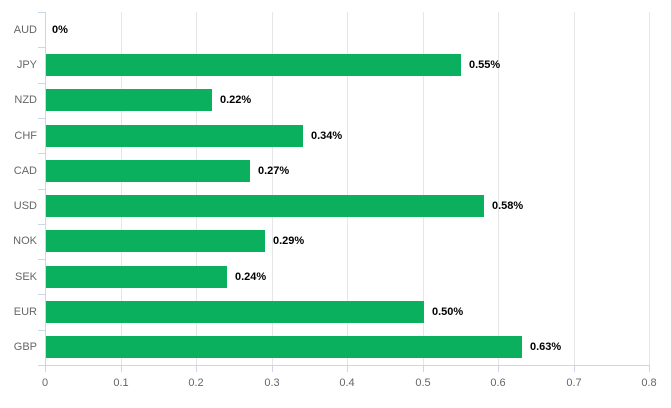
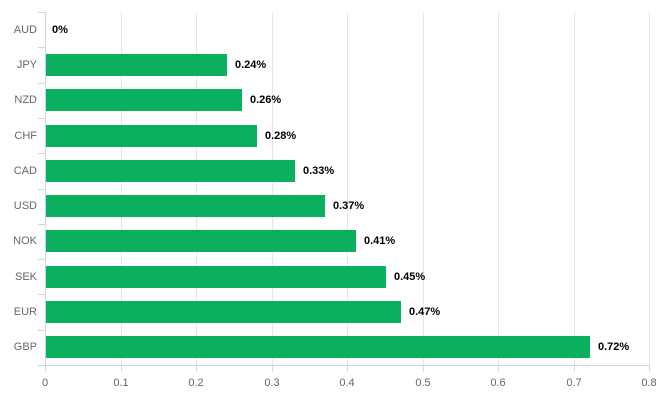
JPY: 0.55% -> 0.24%
NZD: 0.22% -> 0.26%
CHF: 0.34% -> 0.28%
CAD: 0.27% -> 0.33%
USD: 0.58% -> 0.37%
NOK: 0.29% -> 0.41%
SEK: 0.24% -> 0.45%
EUR: 0.50% -> 0.47%
GBP: 0.63% -> 0.72%
